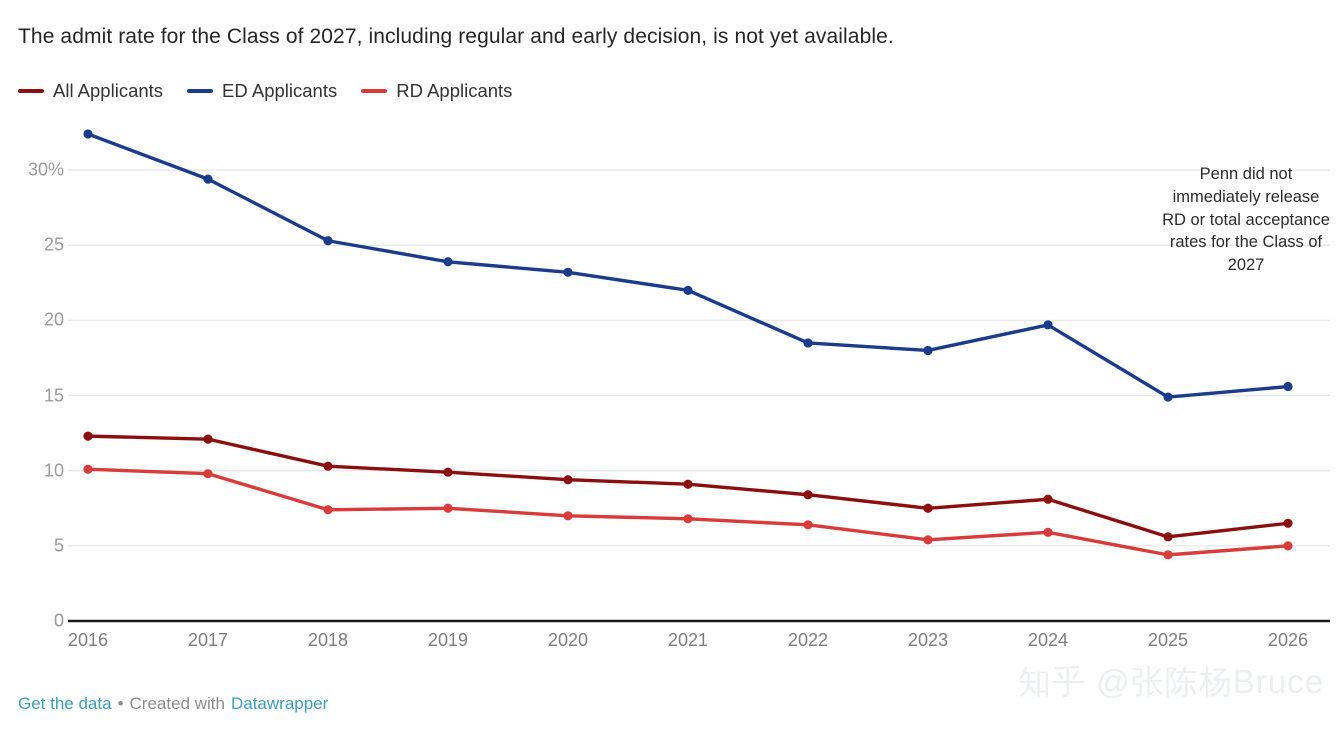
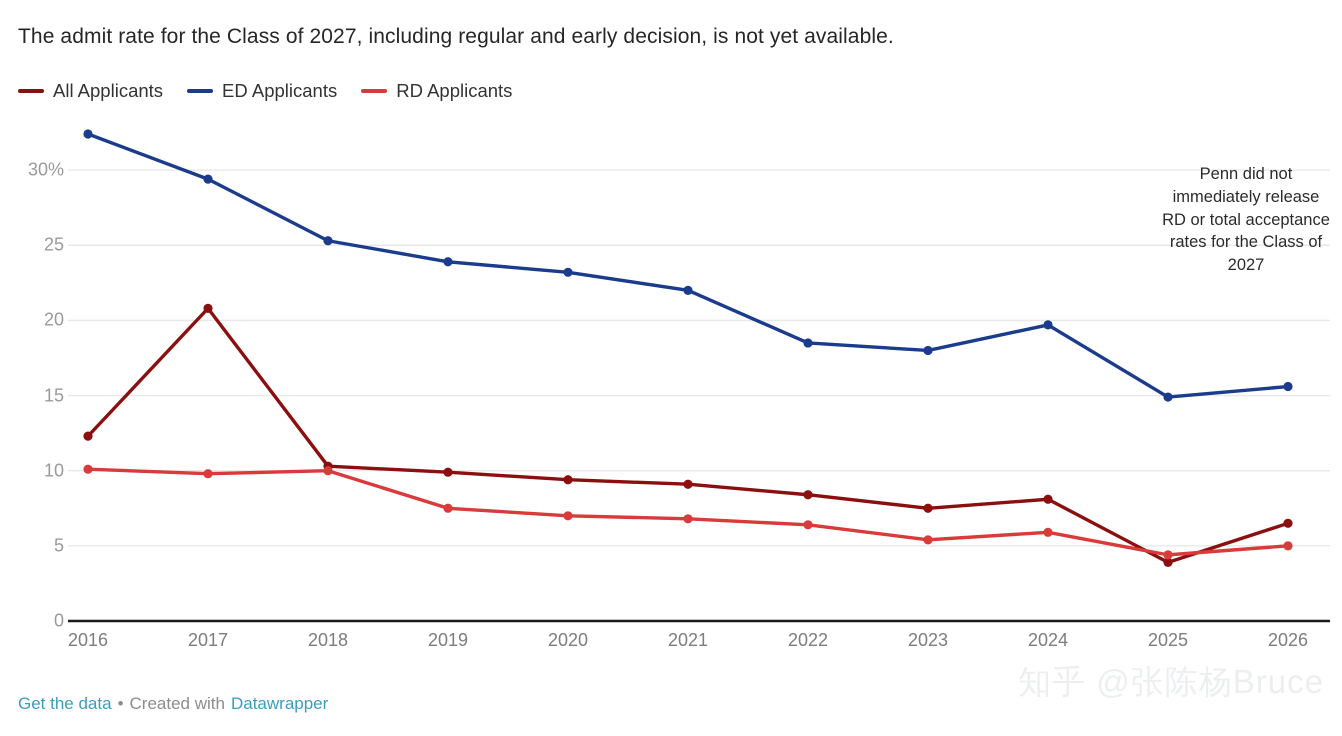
All Applicants/2017: 12.1% -> 20.8%
RD Applicants/2018: 7.4% -> 10.0%
All Applicants/2025: 5.6% -> 3.9%
